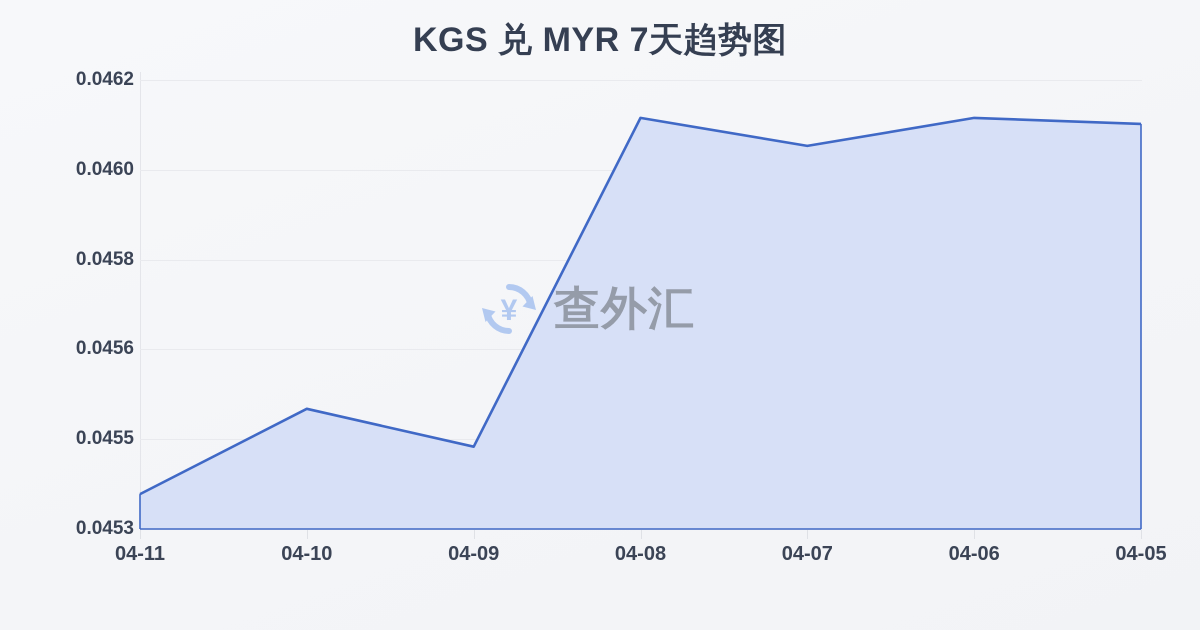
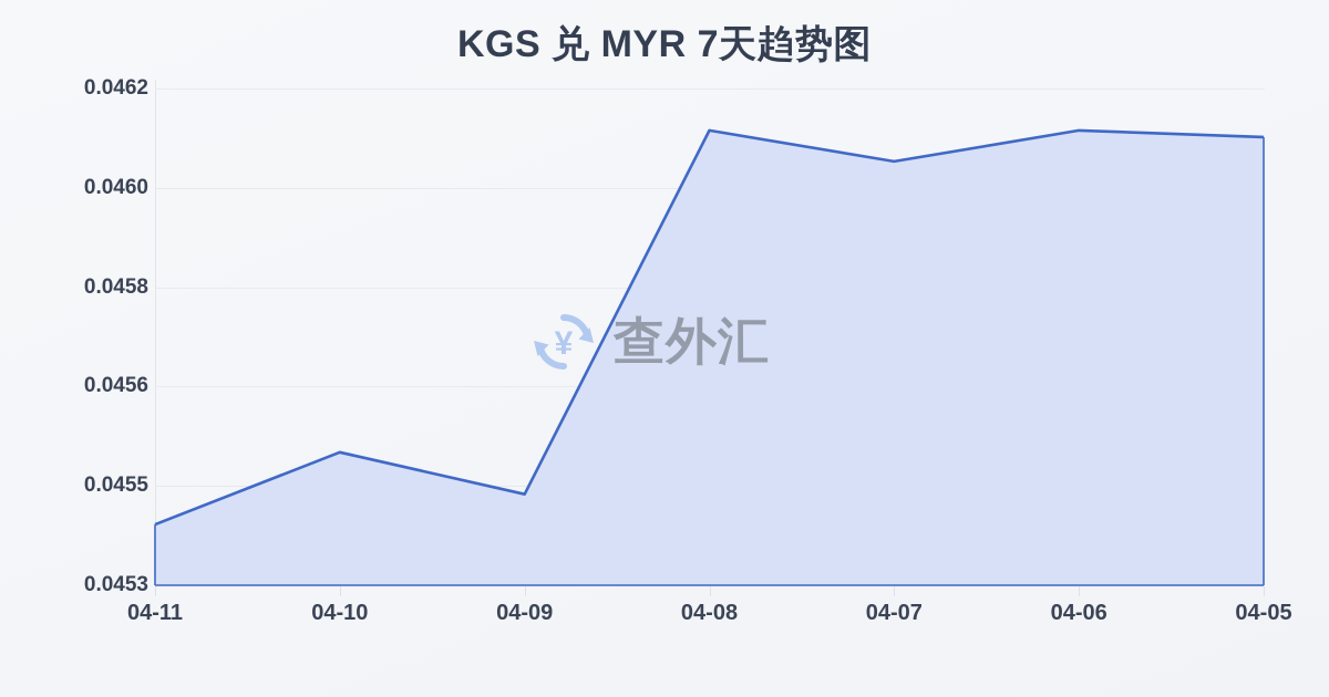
04-11: 0.04541 -> 0.04545
